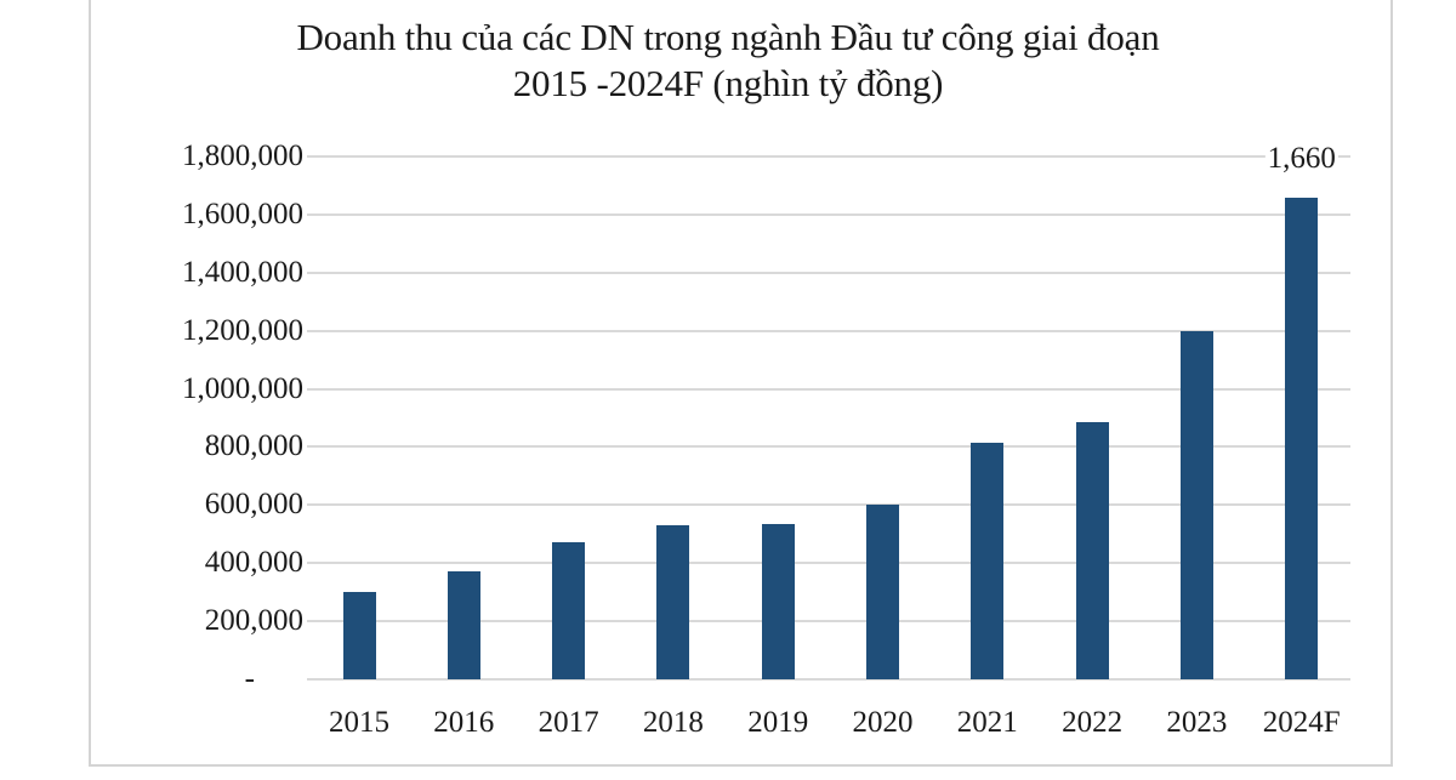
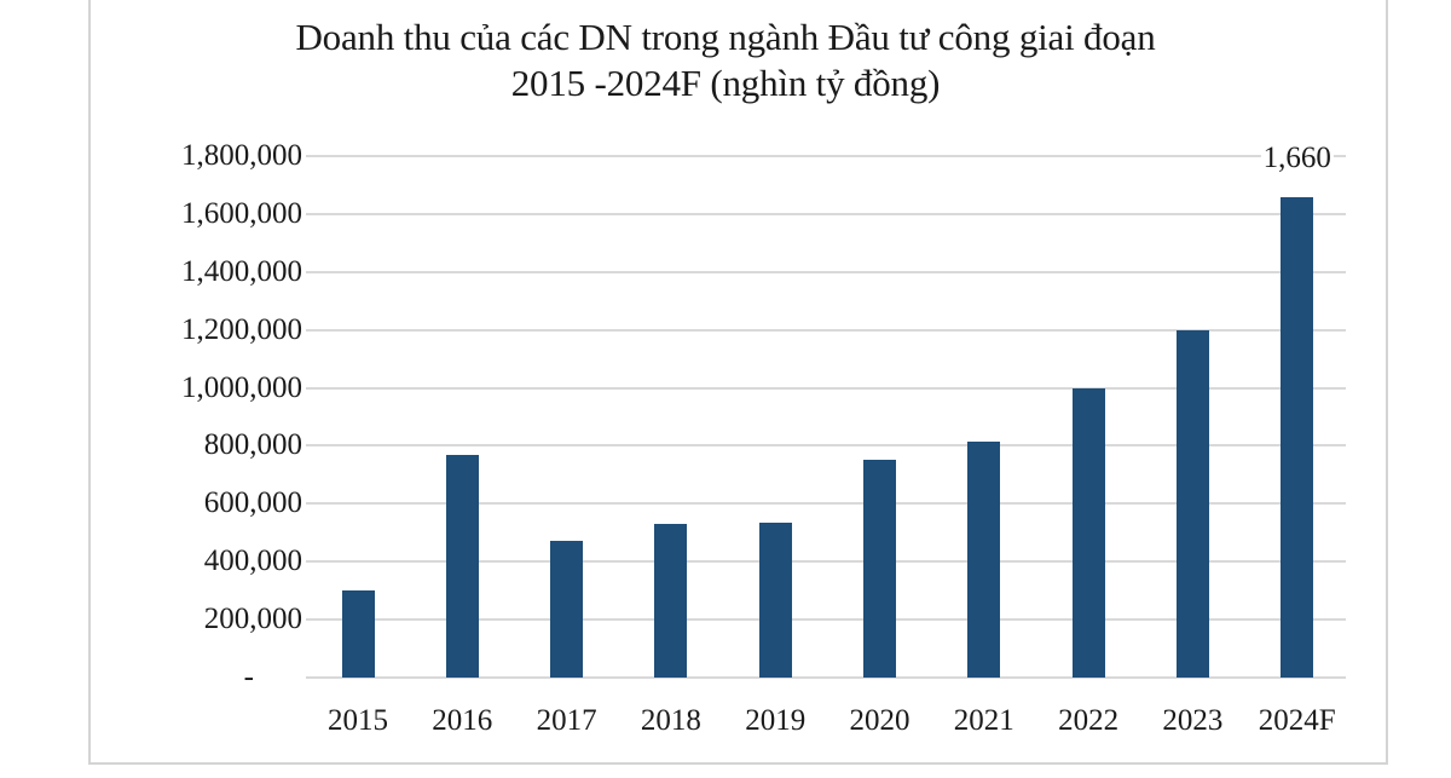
2016: 370000 -> 770000
2020: 600000 -> 750000
2022: 880000 -> 1000000
